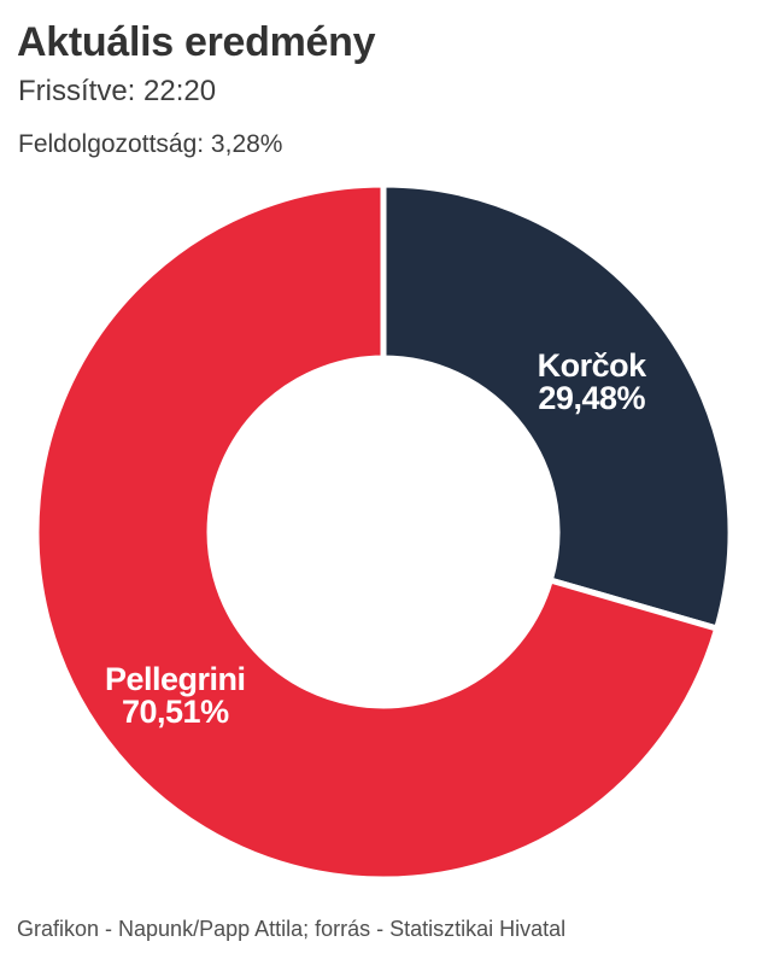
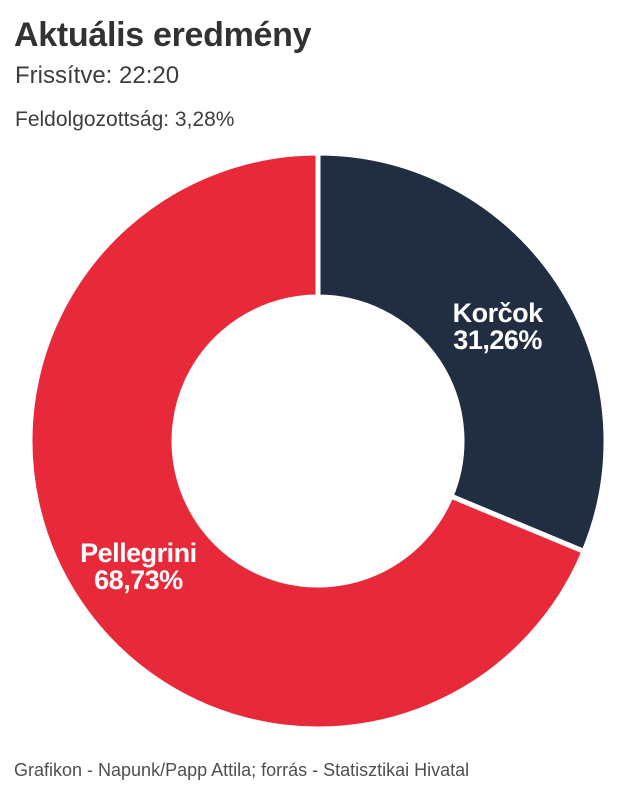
Korčok: 29,48% -> 31,26%
Pellegrini: 70,51% -> 68,73%
